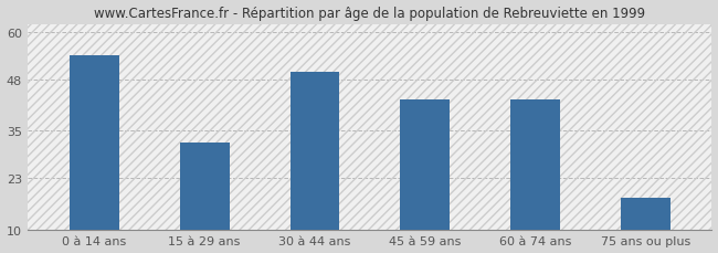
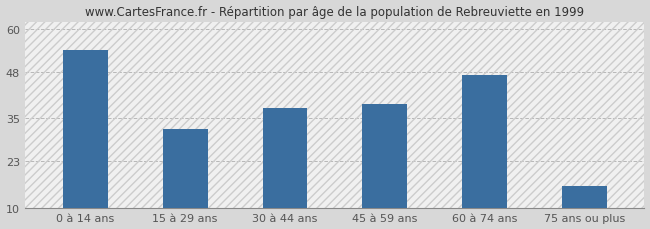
30 à 44 ans: 50 -> 38
45 à 59 ans: 43 -> 39
60 à 74 ans: 43 -> 47
75 ans ou plus: 18 -> 16
